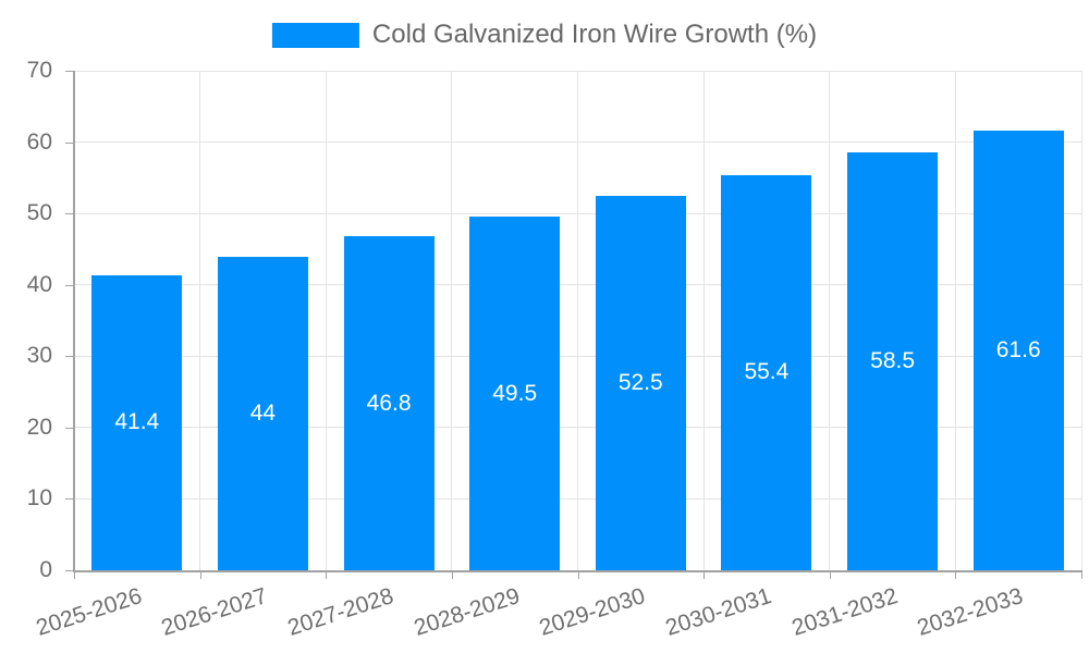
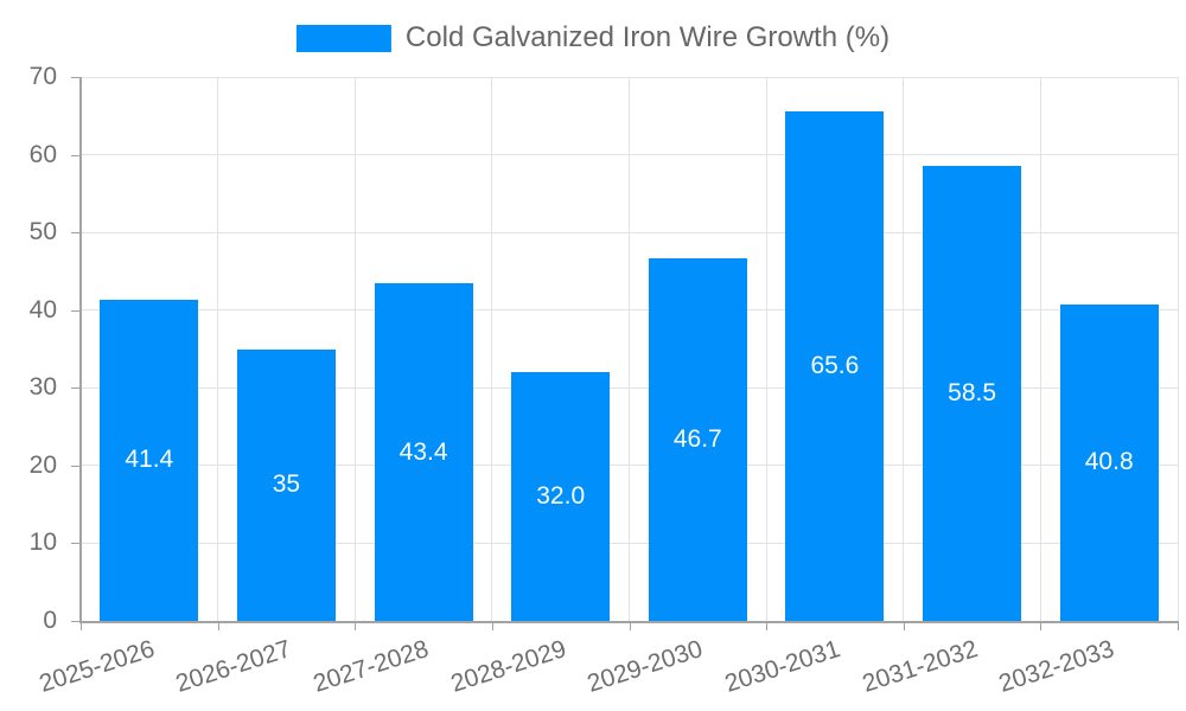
2026-2027: 44 -> 35
2027-2028: 46.8 -> 43.4
2028-2029: 49.5 -> 32.0
2029-2030: 52.5 -> 46.7
2030-2031: 55.4 -> 65.6
2032-2033: 61.6 -> 40.8
